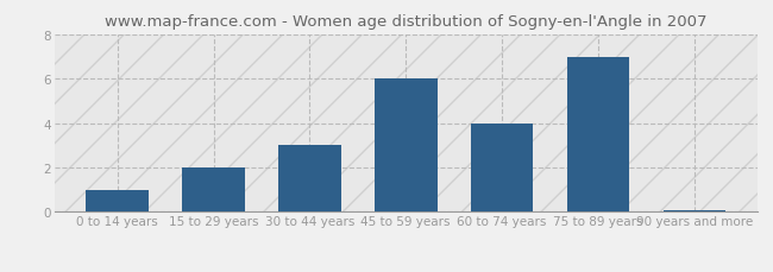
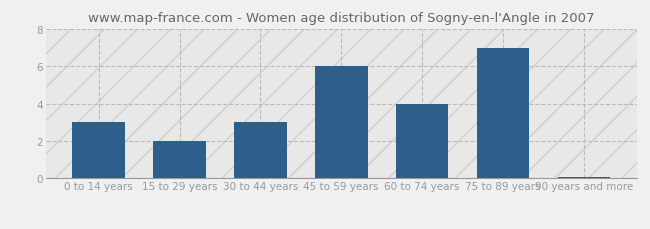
0 to 14 years: 1.0 -> 3.0
